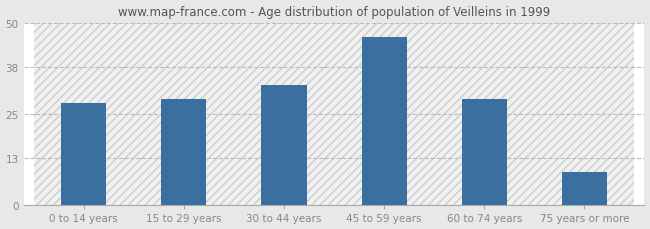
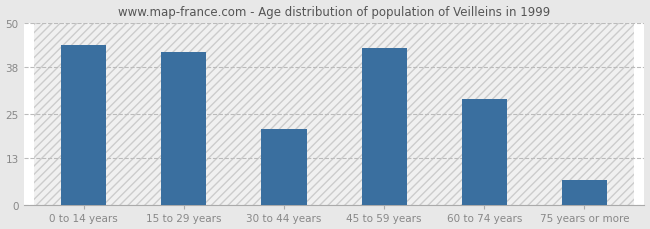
0 to 14 years: 28 -> 44
15 to 29 years: 29 -> 42
30 to 44 years: 33 -> 21
45 to 59 years: 46 -> 43
75 years or more: 9 -> 7
